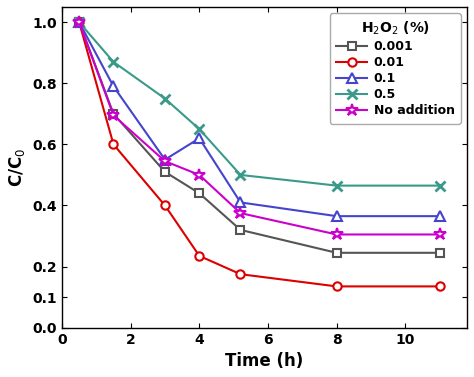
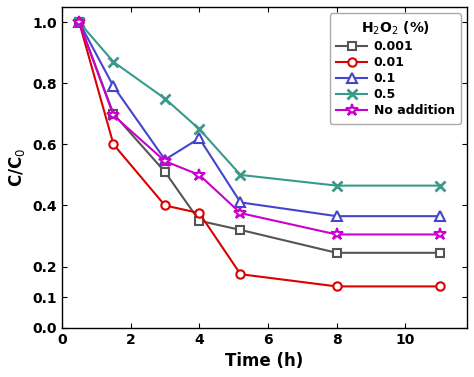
0.001/4: 0.440 -> 0.350
0.01/4: 0.235 -> 0.375
